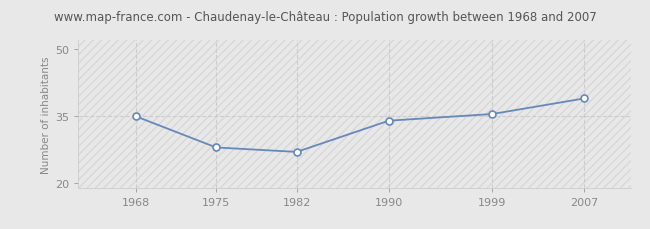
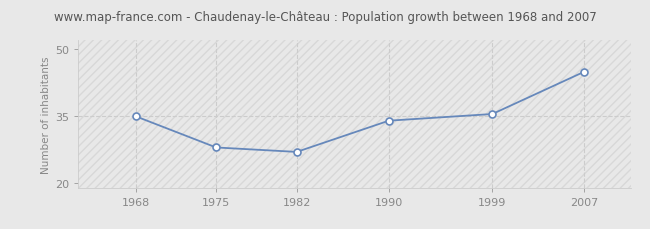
2007: 39.0 -> 45.0
